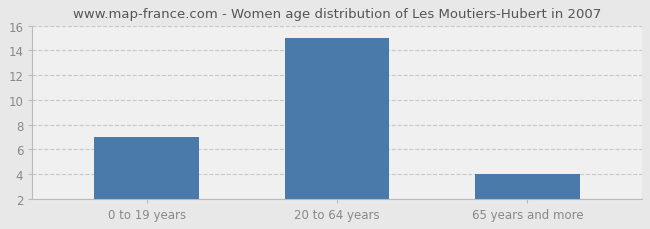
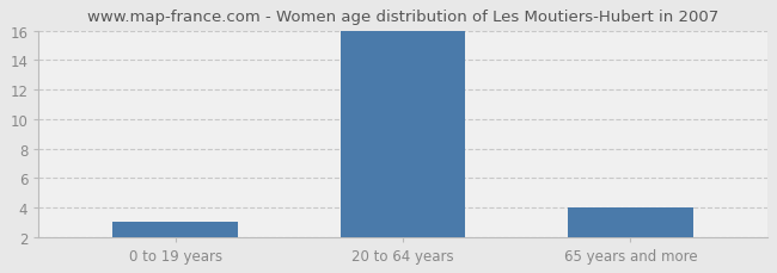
0 to 19 years: 7 -> 3
20 to 64 years: 15 -> 16
